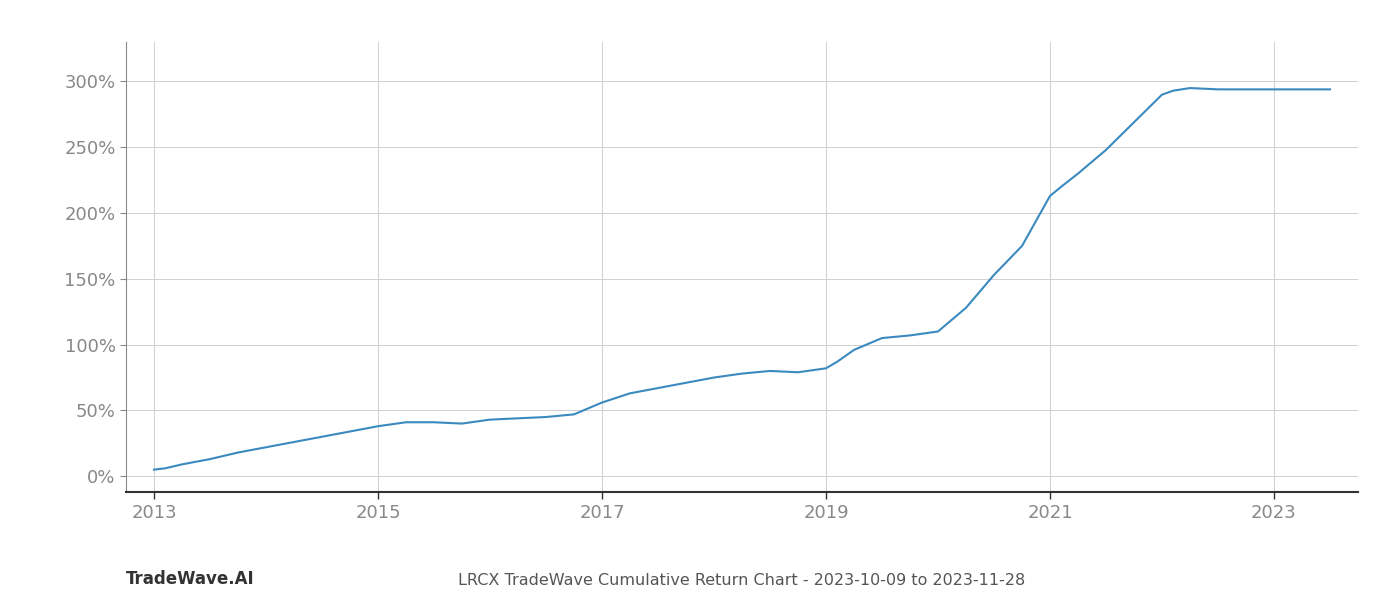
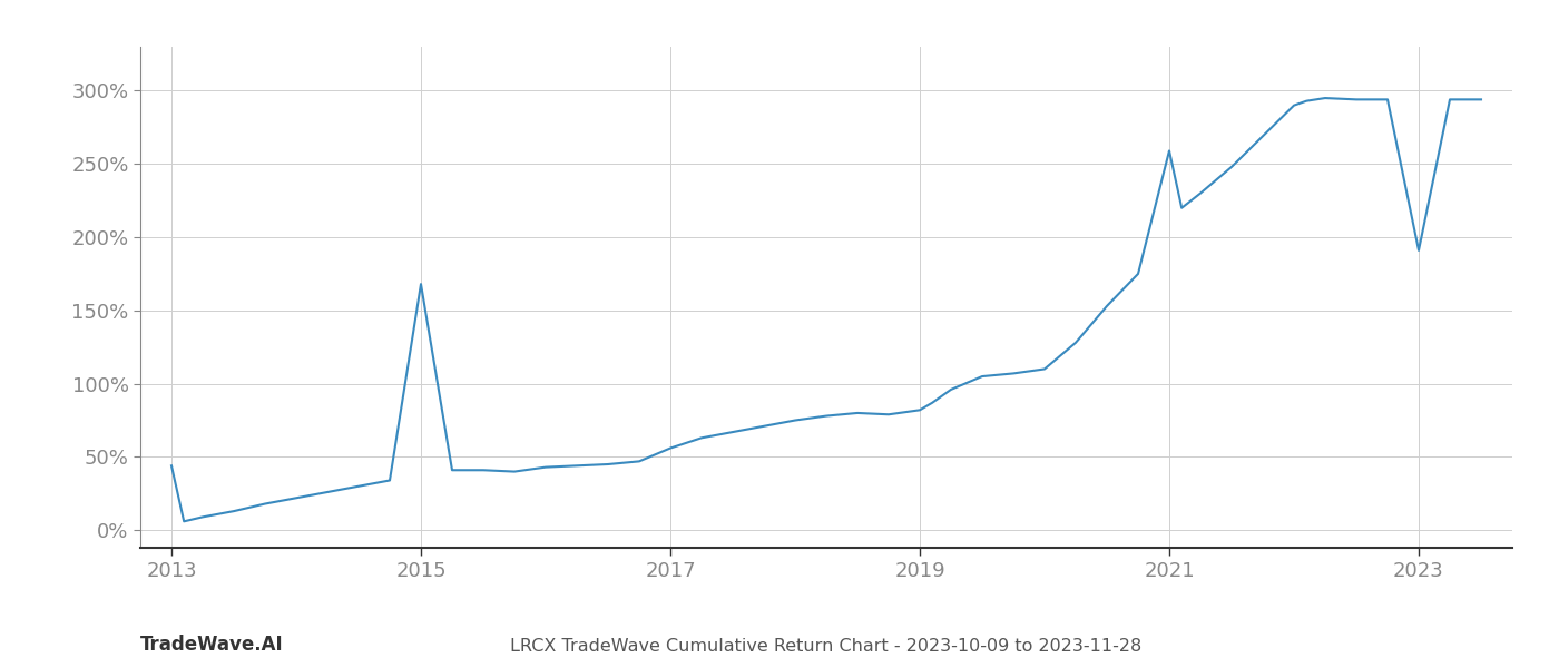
2013: 5% -> 44%
2015: 38% -> 168%
2021: 213% -> 259%
2023: 294% -> 191%
